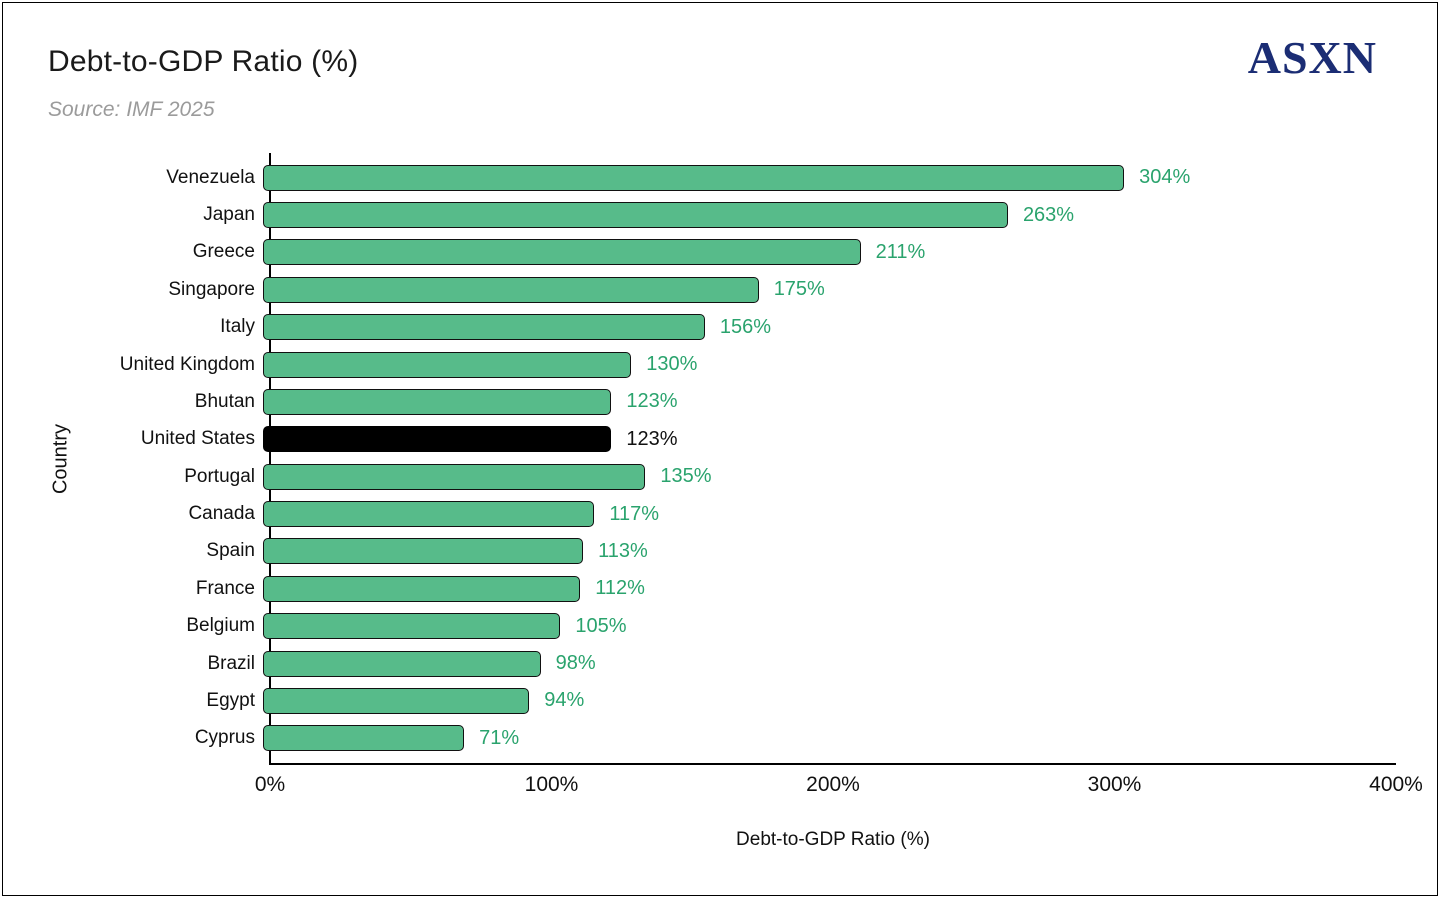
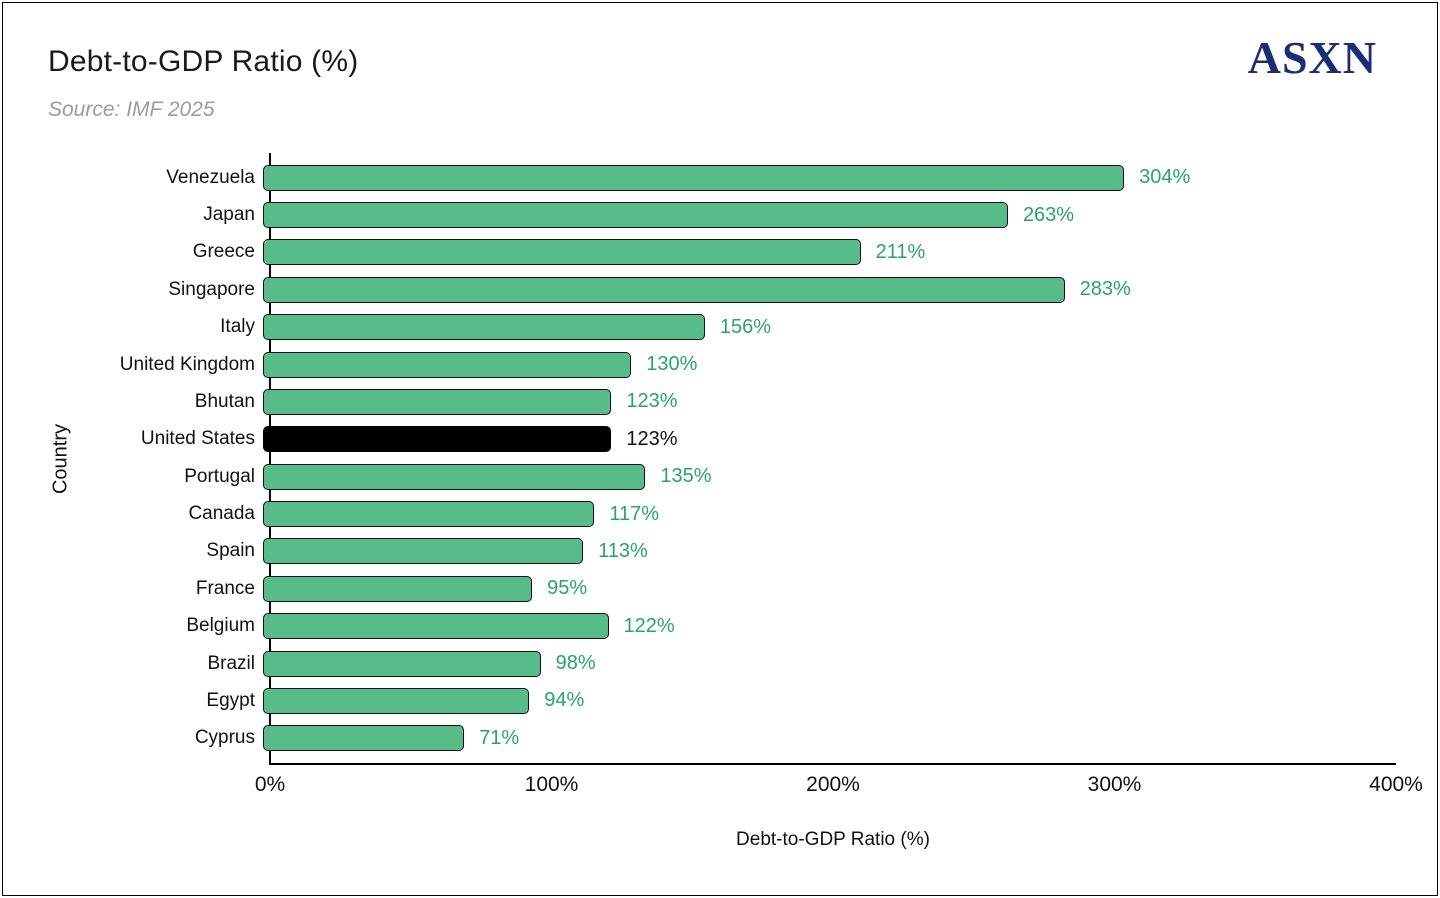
Singapore: 175% -> 283%
France: 112% -> 95%
Belgium: 105% -> 122%
